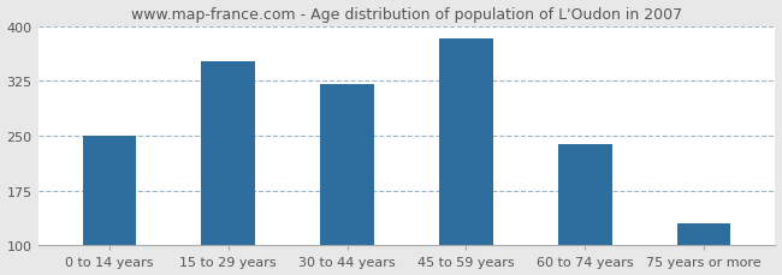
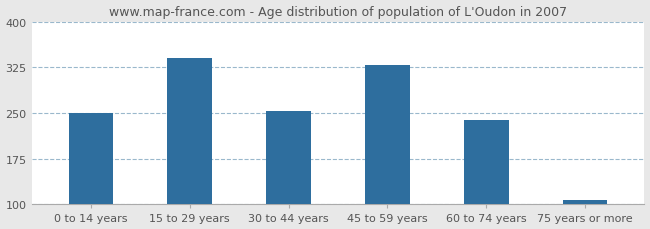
15 to 29 years: 352 -> 340
30 to 44 years: 320 -> 253
45 to 59 years: 382 -> 328
75 years or more: 130 -> 108
